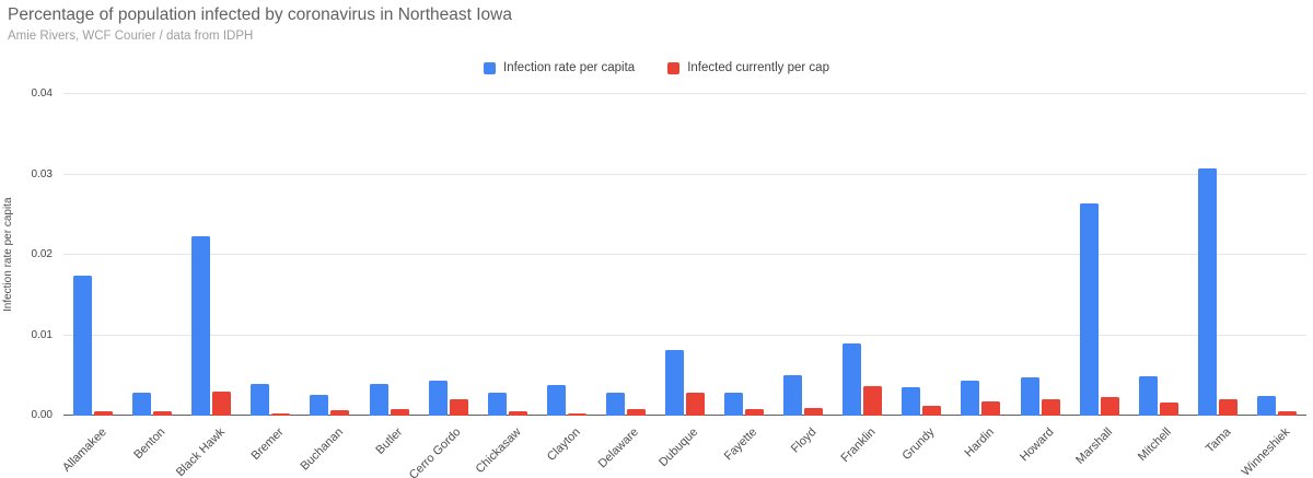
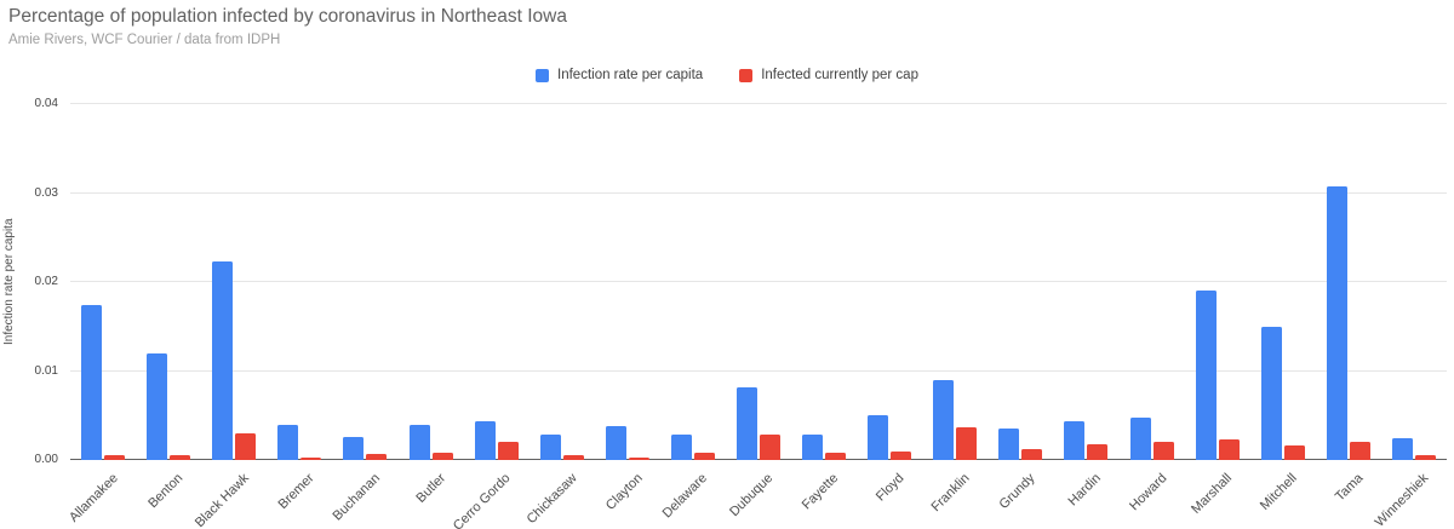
Infection rate per capita/Benton: 0.003 -> 0.012
Infection rate per capita/Marshall: 0.026 -> 0.019
Infection rate per capita/Mitchell: 0.005 -> 0.015
